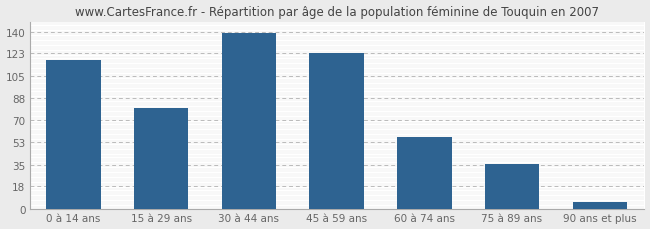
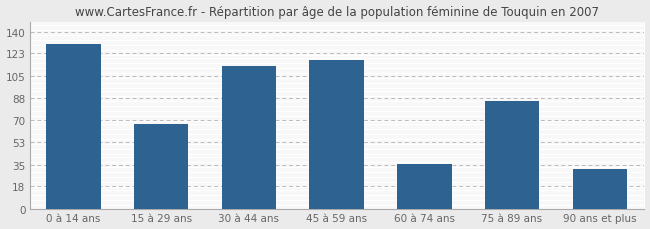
0 à 14 ans: 118 -> 130
15 à 29 ans: 80 -> 67
30 à 44 ans: 139 -> 113
45 à 59 ans: 123 -> 118
60 à 74 ans: 57 -> 36
75 à 89 ans: 36 -> 85
90 ans et plus: 6 -> 32
